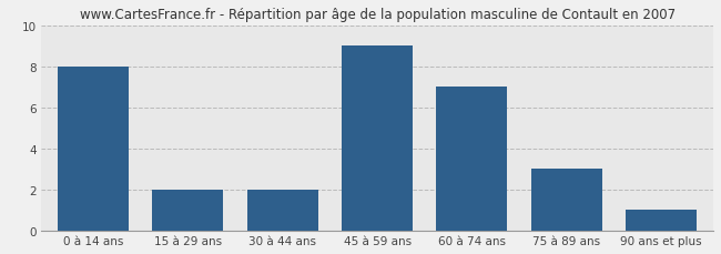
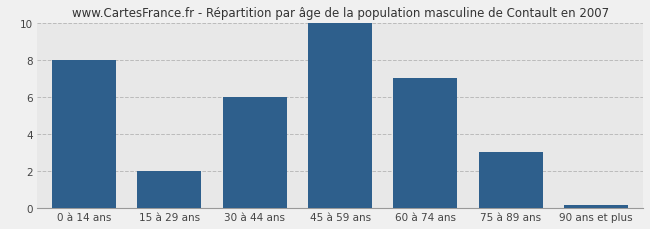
30 à 44 ans: 2.0 -> 6.0
45 à 59 ans: 9.0 -> 10.0
90 ans et plus: 1.0 -> 0.1
